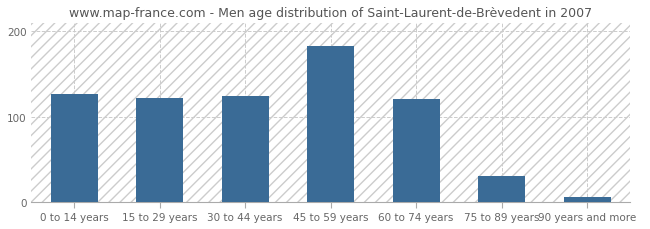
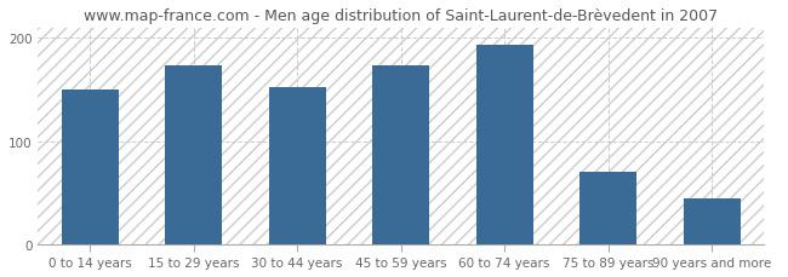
0 to 14 years: 127 -> 150
15 to 29 years: 122 -> 174
30 to 44 years: 124 -> 152
45 to 59 years: 183 -> 174
60 to 74 years: 121 -> 194
75 to 89 years: 30 -> 70
90 years and more: 5 -> 44
